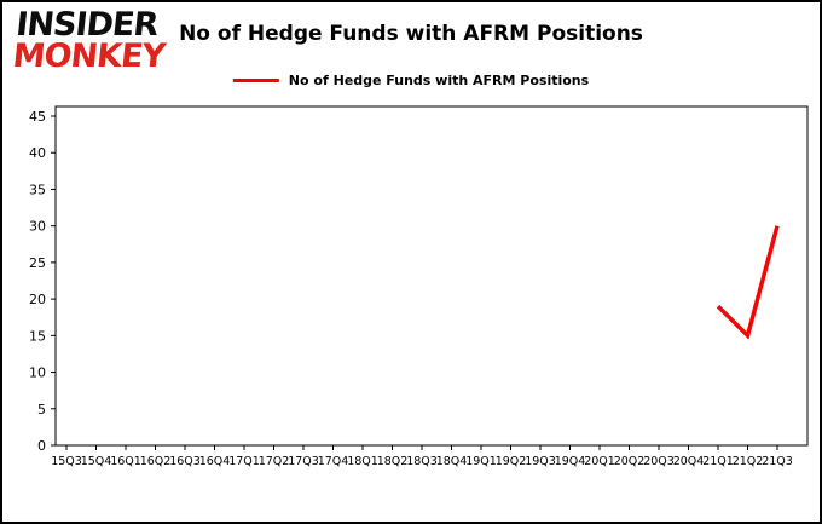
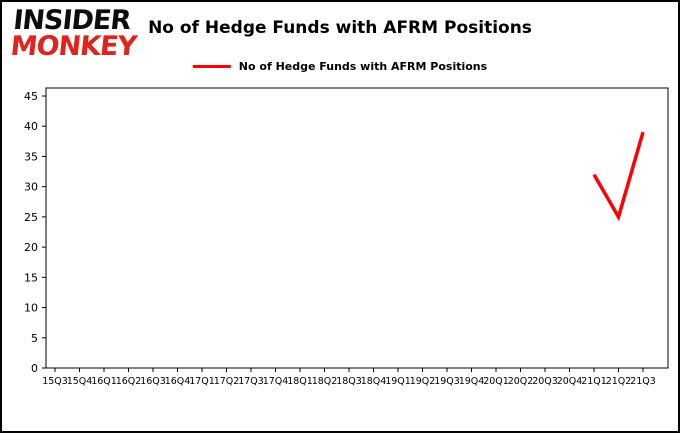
21Q1: 19 -> 32
21Q2: 15 -> 25
21Q3: 30 -> 39
